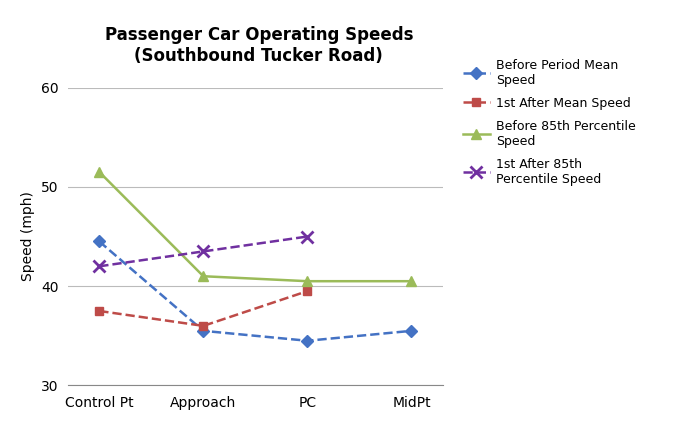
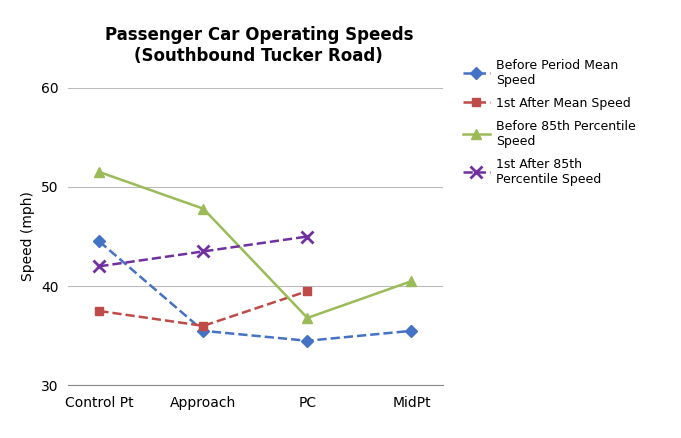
Before 85th Percentile Speed/Approach: 41.0 -> 47.8
Before 85th Percentile Speed/PC: 40.5 -> 36.8
